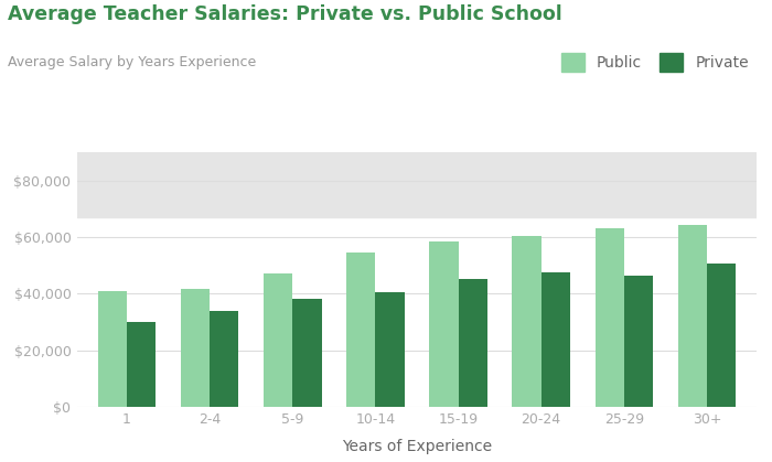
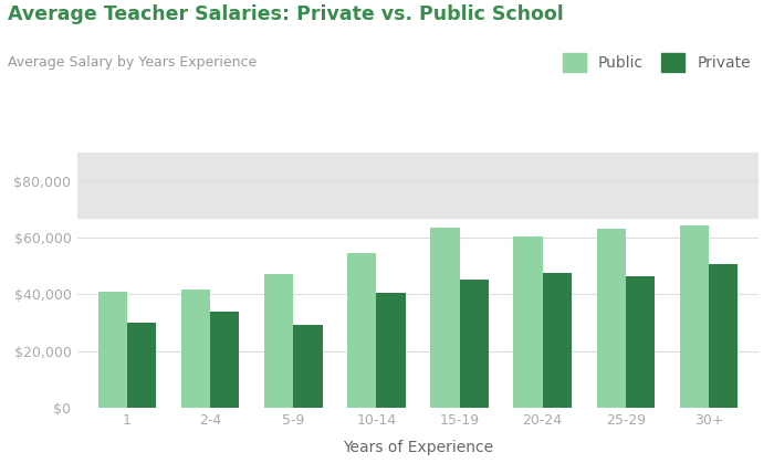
Private/5-9: $38,000 -> $29,000
Public/15-19: $58,500 -> $63,500
